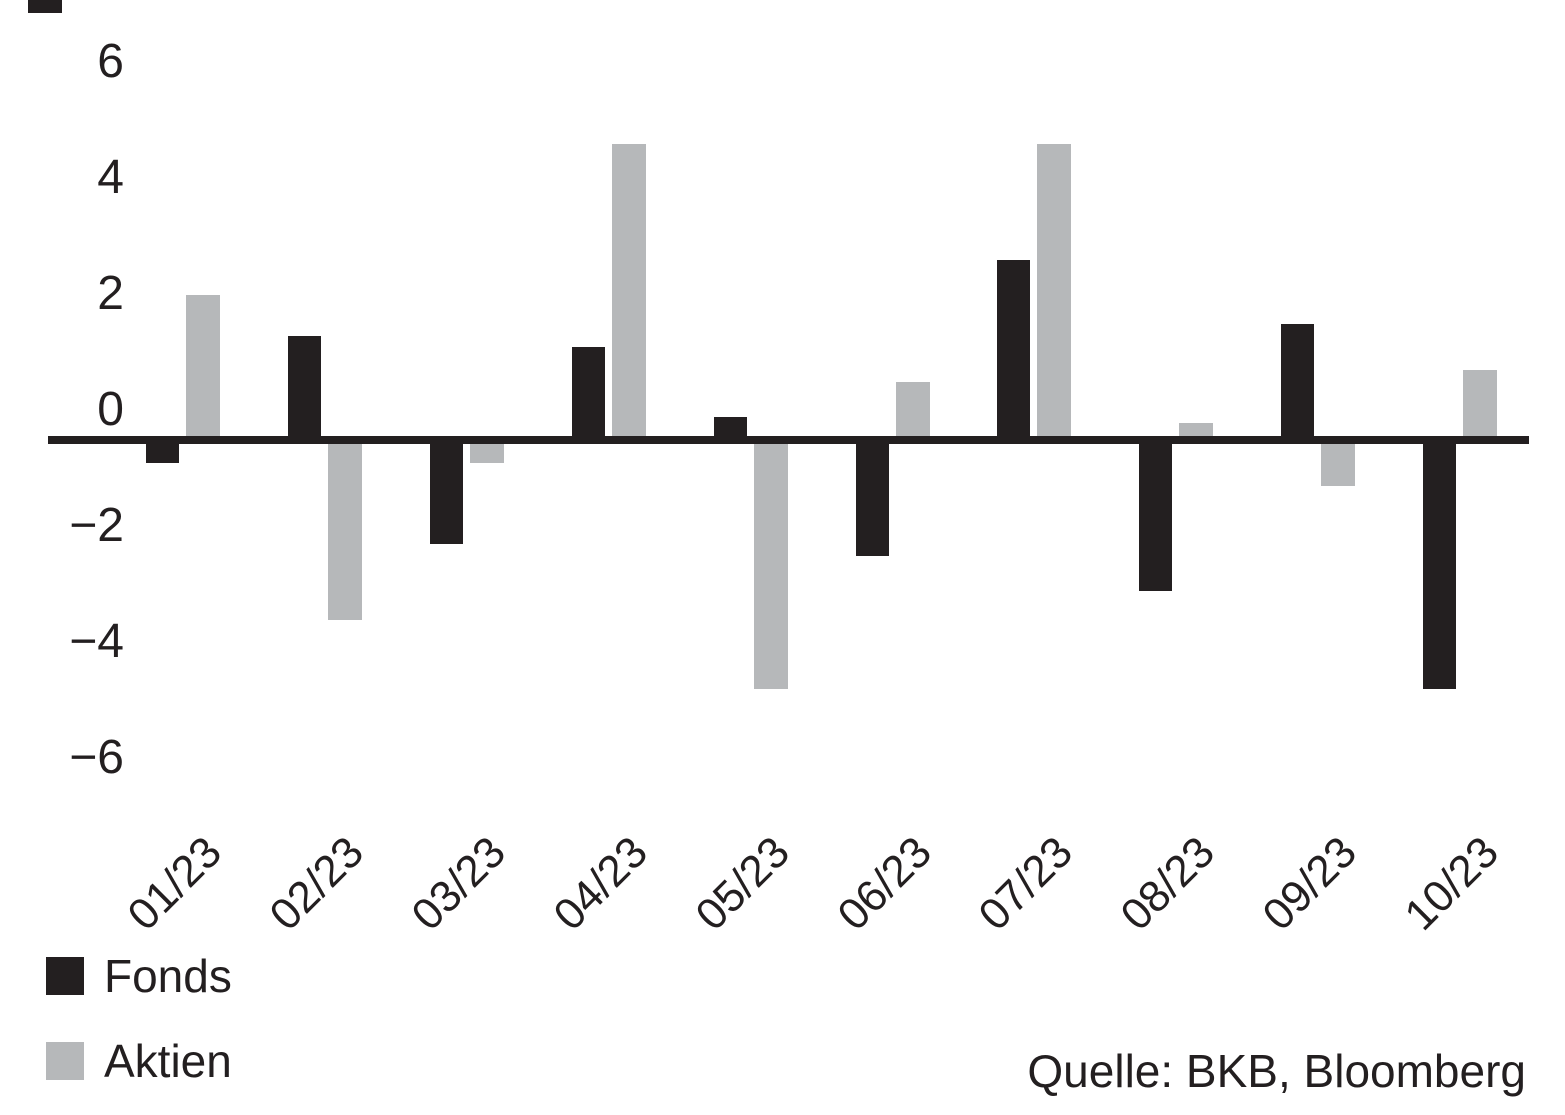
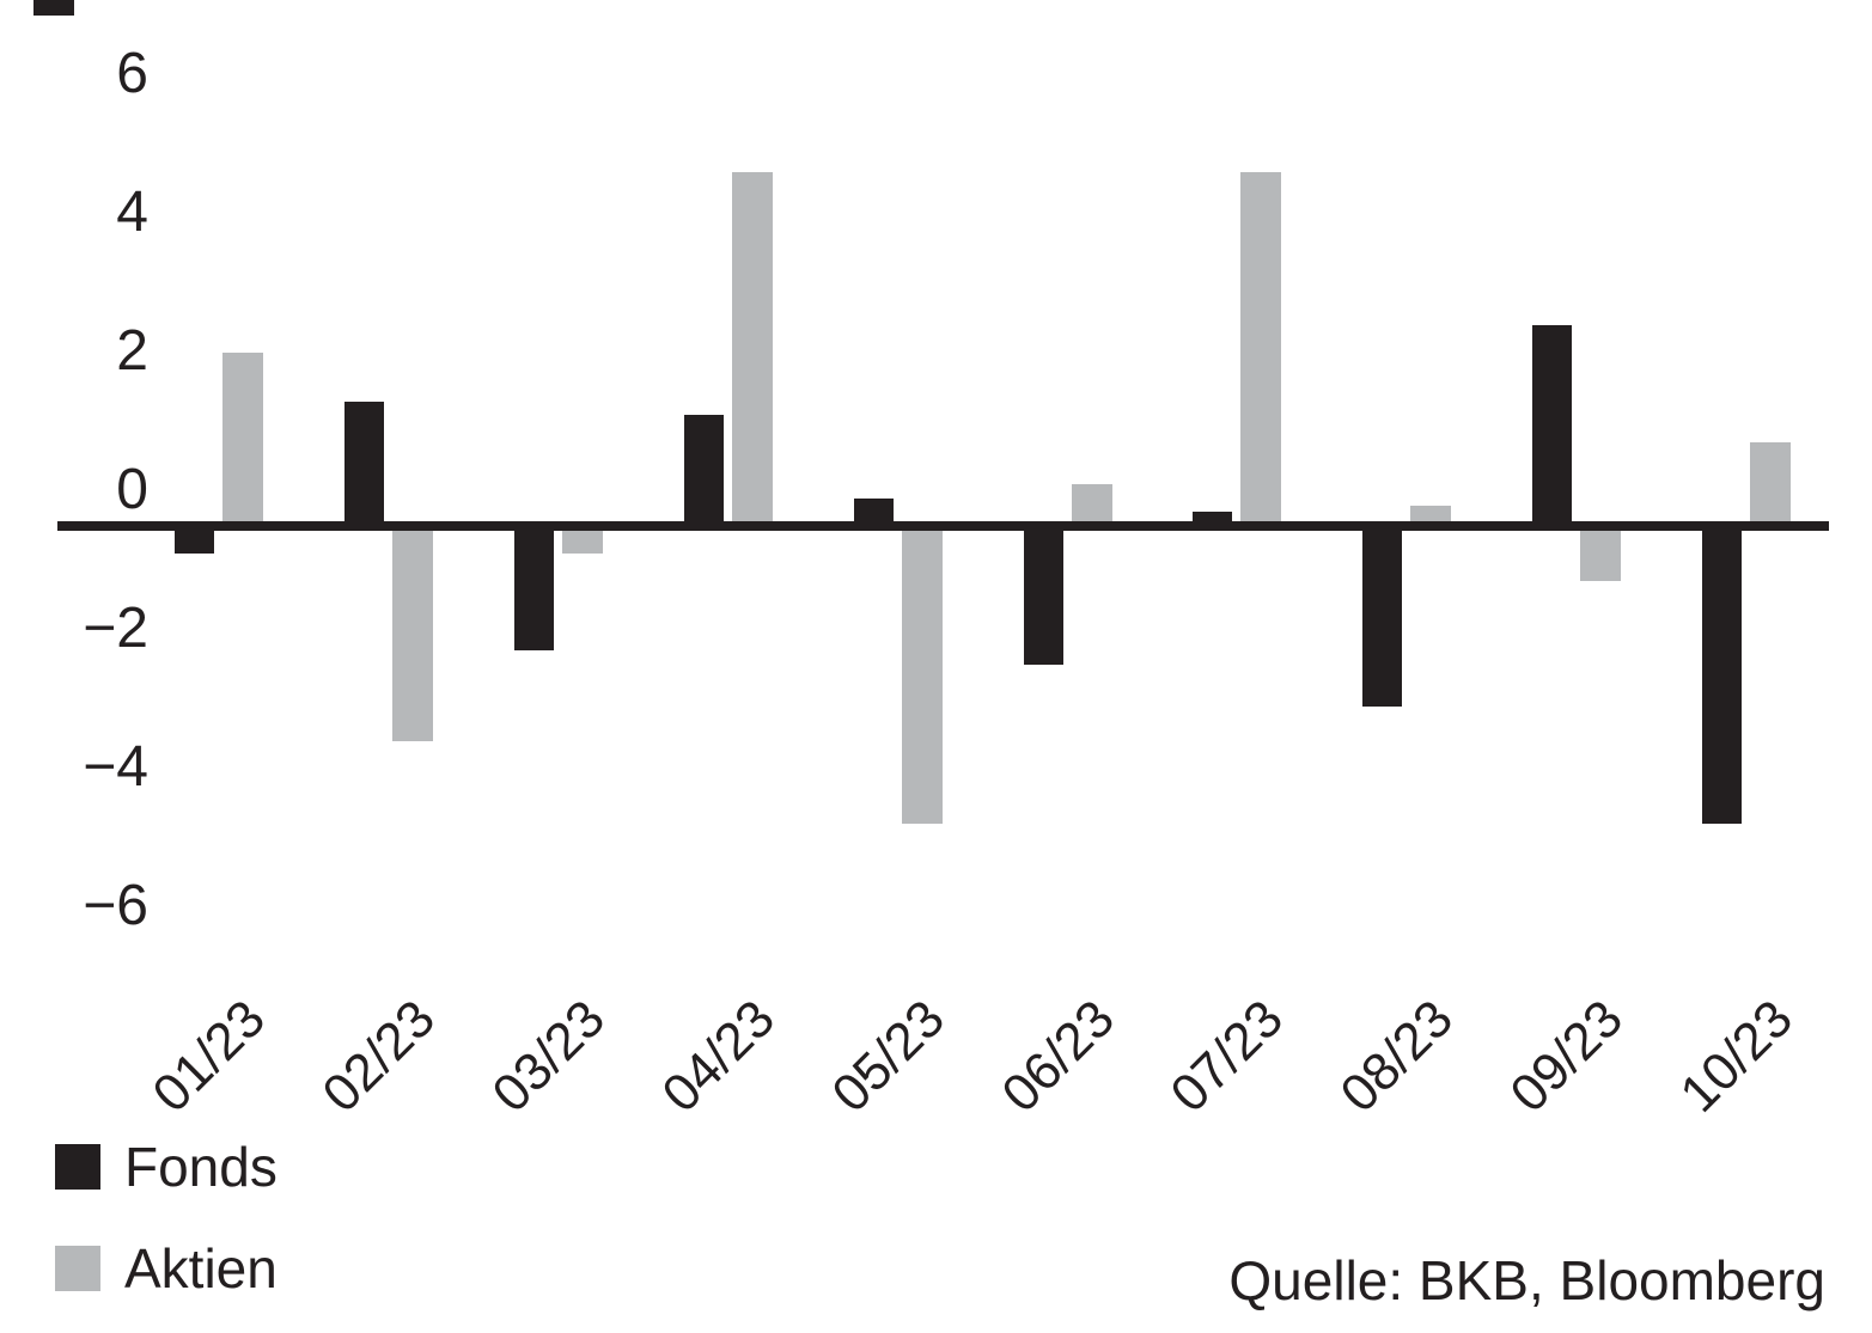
Aktien/06/23: 1.0 -> 0.6
Fonds/07/23: 3.1 -> 0.2
Fonds/09/23: 2.0 -> 2.9
